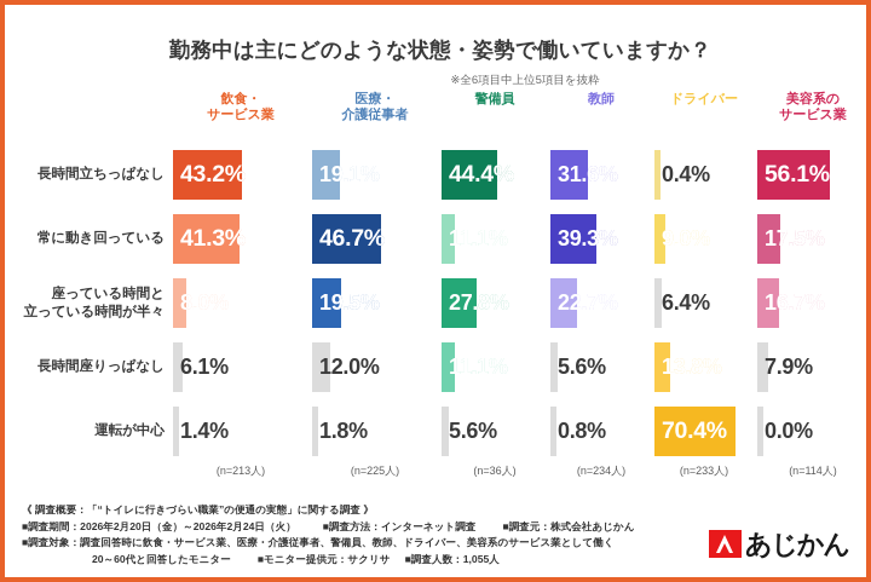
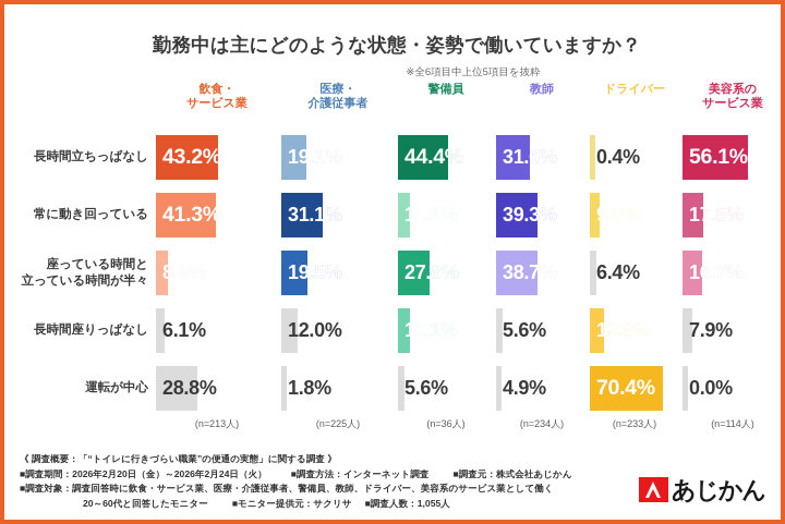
医療・介護従事者/常に動き回っている: 46.7% -> 31.1%
教師/座っている時間と立っている時間が半々: 22.7% -> 38.7%
飲食・サービス業/運転が中心: 1.4% -> 28.8%
教師/運転が中心: 0.8% -> 4.9%
